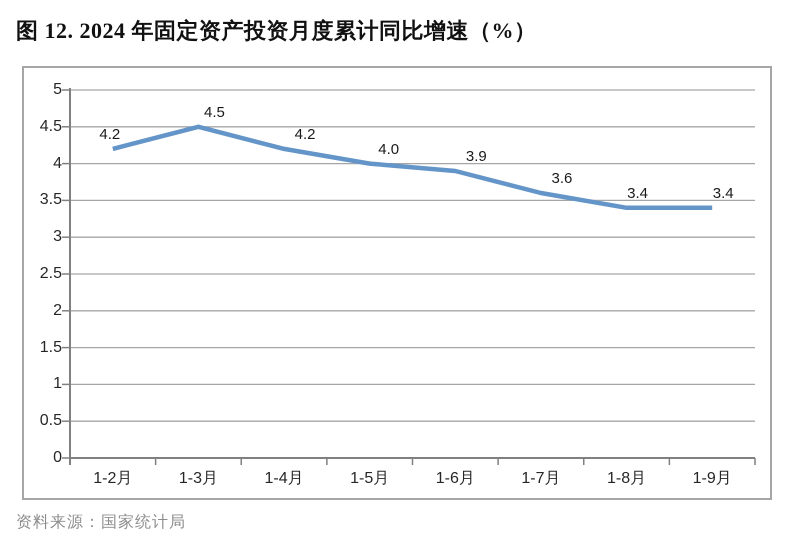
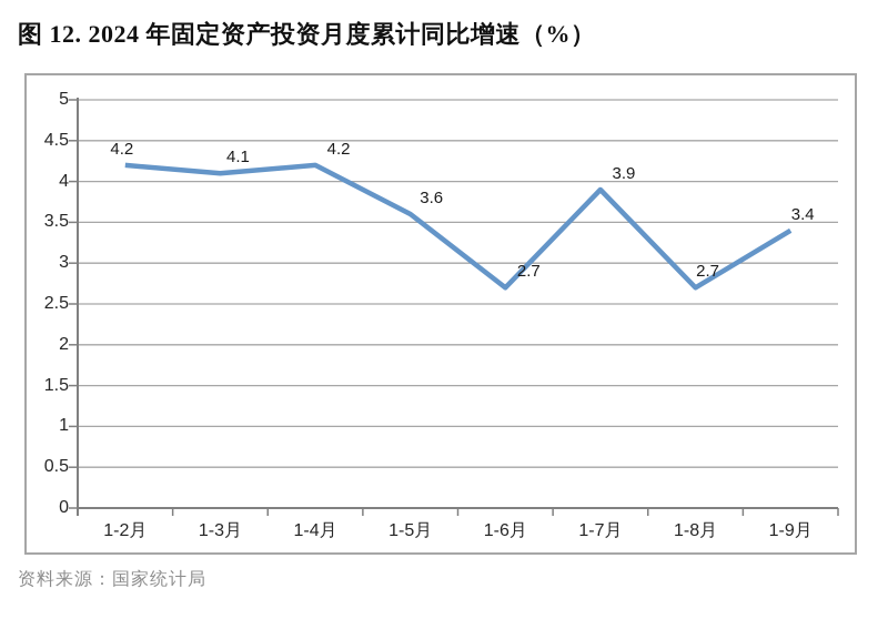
1-3月: 4.5 -> 4.1
1-5月: 4.0 -> 3.6
1-6月: 3.9 -> 2.7
1-7月: 3.6 -> 3.9
1-8月: 3.4 -> 2.7
